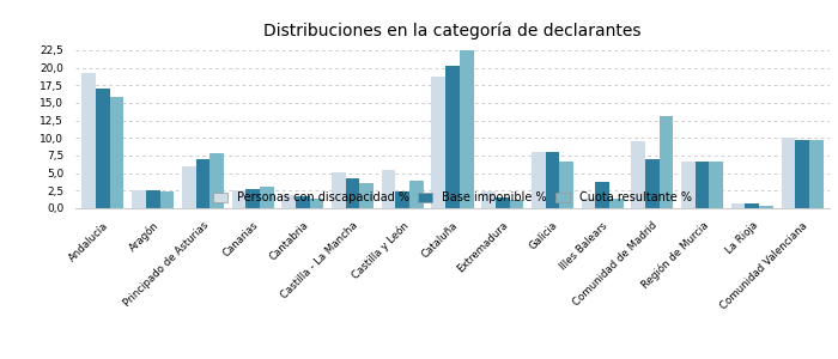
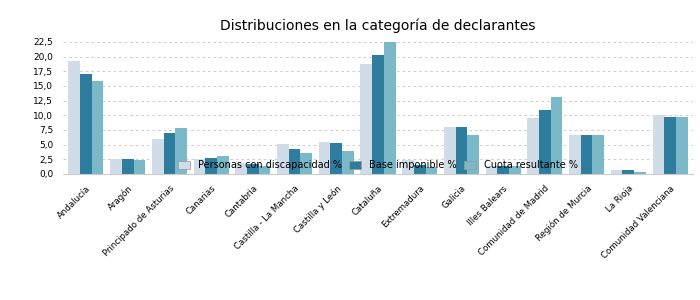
Base imponible %/Castilla y León: 2,4 -> 5,3
Base imponible %/Illes Balears: 3,8 -> 1,3
Base imponible %/Comunidad de Madrid: 7,0 -> 10,9
